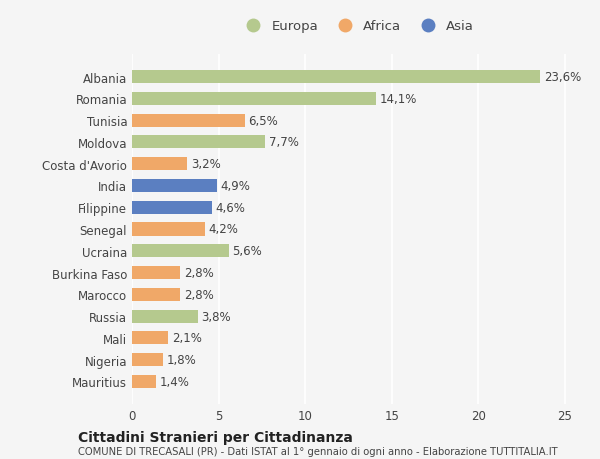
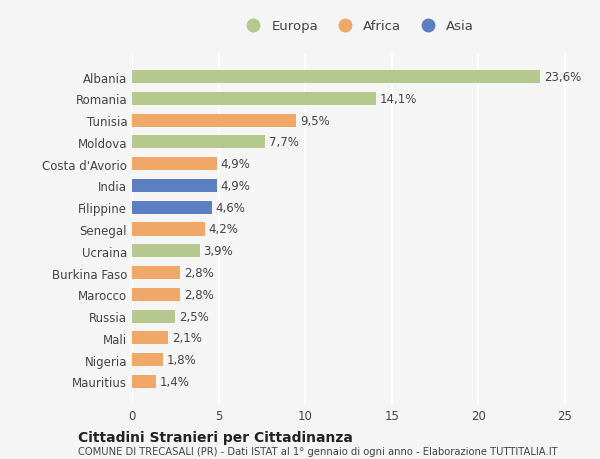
Tunisia: 6,5% -> 9,5%
Costa d'Avorio: 3,2% -> 4,9%
Ucraina: 5,6% -> 3,9%
Russia: 3,8% -> 2,5%
